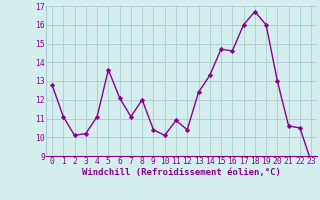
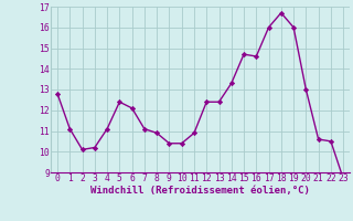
5: 13.6 -> 12.4
8: 12.0 -> 10.9
10: 10.1 -> 10.4
12: 10.4 -> 12.4
